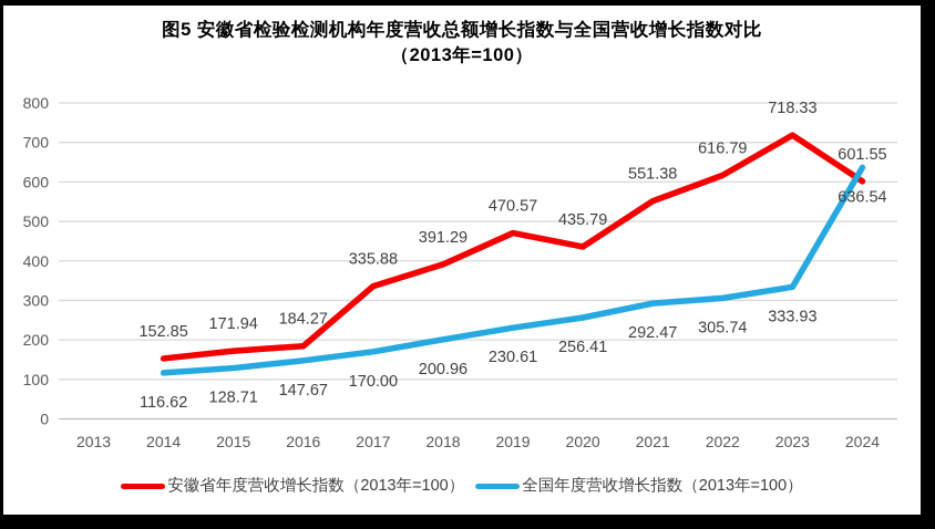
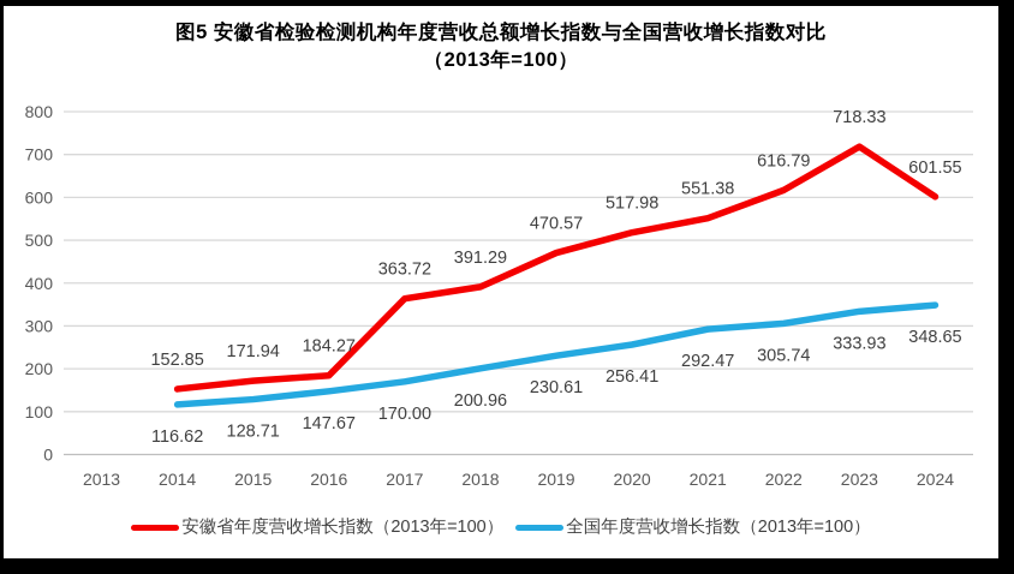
安徽省年度营收增长指数（2013年=100）/2017: 335.88 -> 363.72
安徽省年度营收增长指数（2013年=100）/2020: 435.79 -> 517.98
全国年度营收增长指数（2013年=100）/2024: 636.54 -> 348.65
